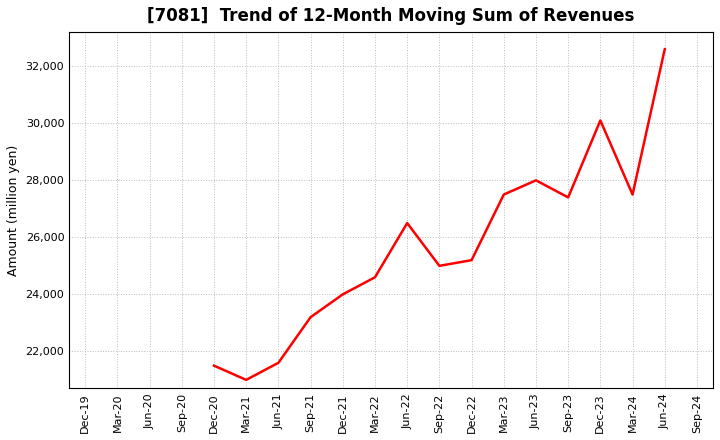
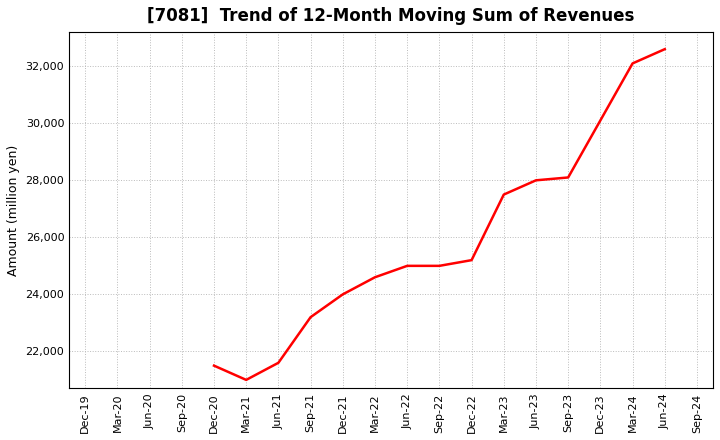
Jun-22: 26,500 -> 25,000
Sep-23: 27,400 -> 28,100
Mar-24: 27,500 -> 32,100
